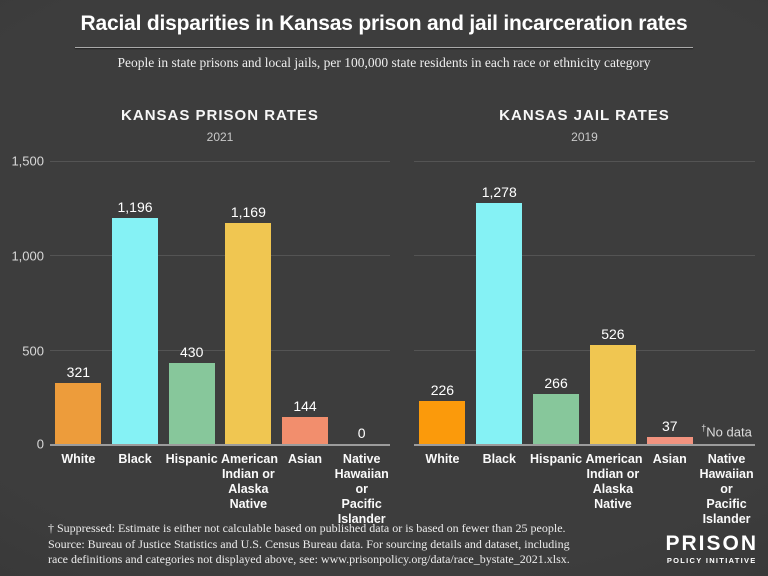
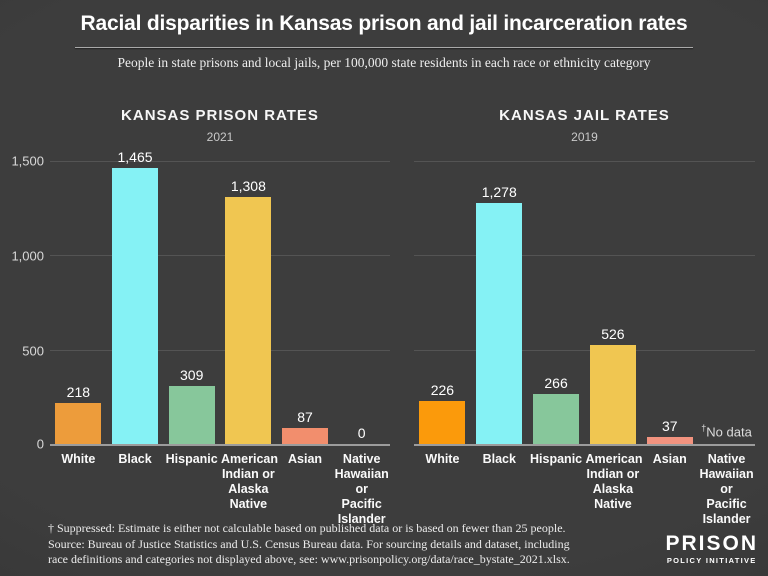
KANSAS PRISON RATES/White: 321 -> 218
KANSAS PRISON RATES/Black: 1,196 -> 1,465
KANSAS PRISON RATES/Hispanic: 430 -> 309
KANSAS PRISON RATES/American Indian or Alaska Native: 1,169 -> 1,308
KANSAS PRISON RATES/Asian: 144 -> 87
